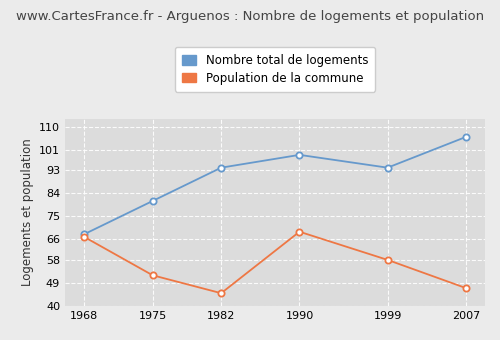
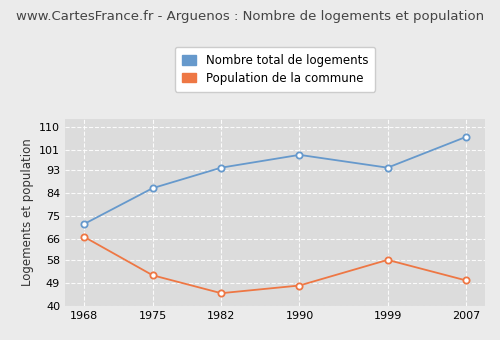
Nombre total de logements/1968: 68 -> 72
Nombre total de logements/1975: 81 -> 86
Population de la commune/1990: 69 -> 48
Population de la commune/2007: 47 -> 50
